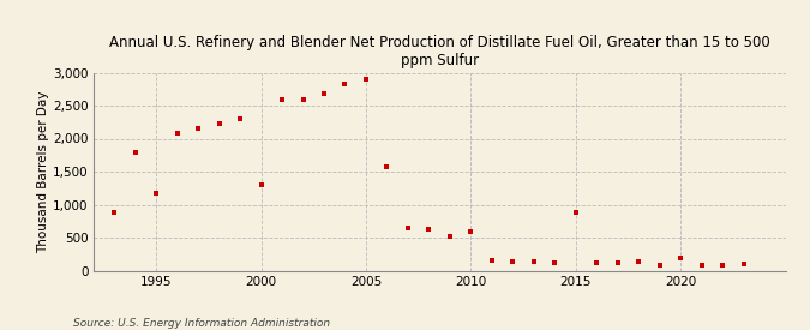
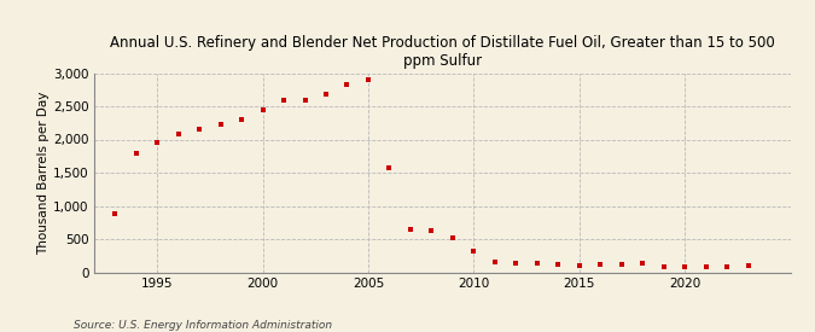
1995: 1,180 -> 1,950
2000: 1,300 -> 2,450
2010: 600 -> 310
2015: 880 -> 100
2020: 200 -> 80
